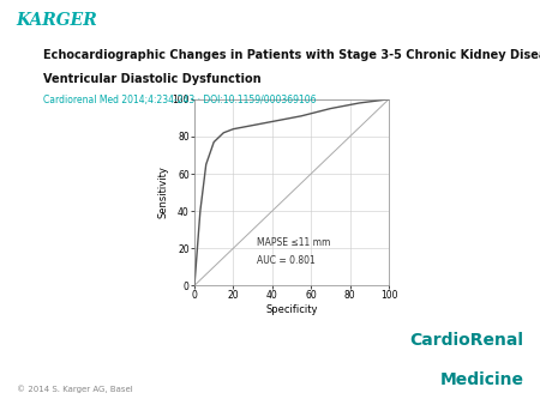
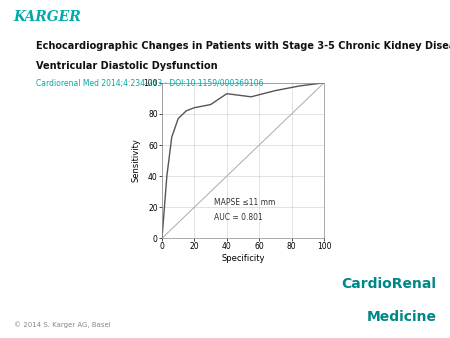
40: 88 -> 93
